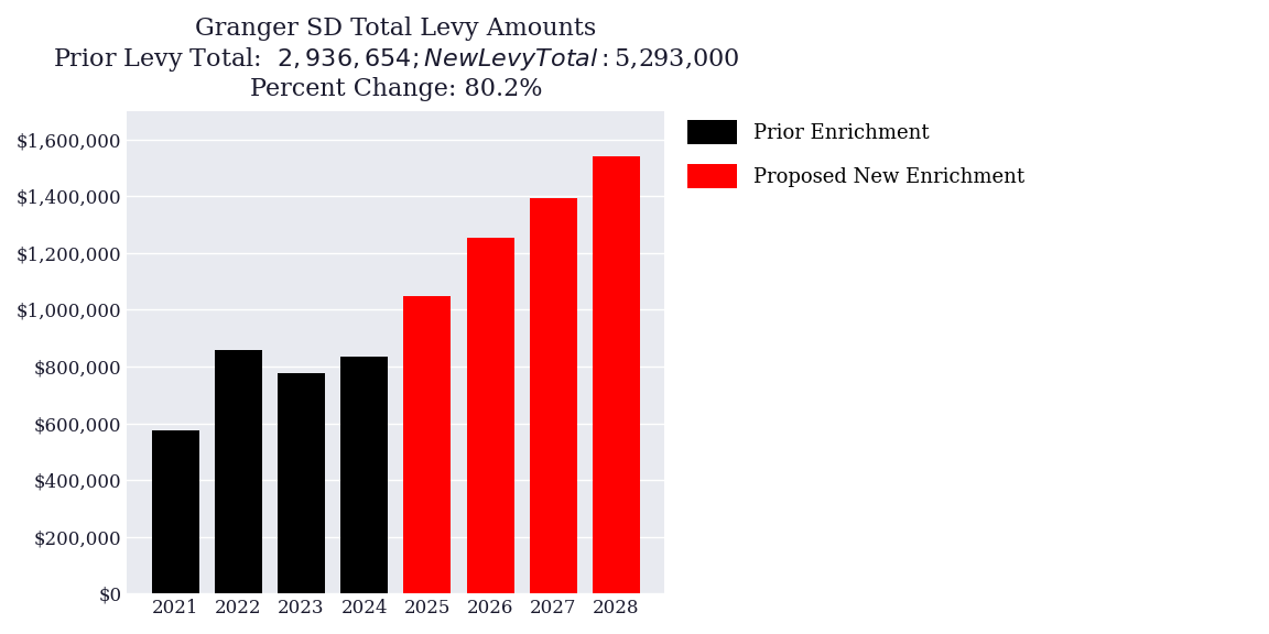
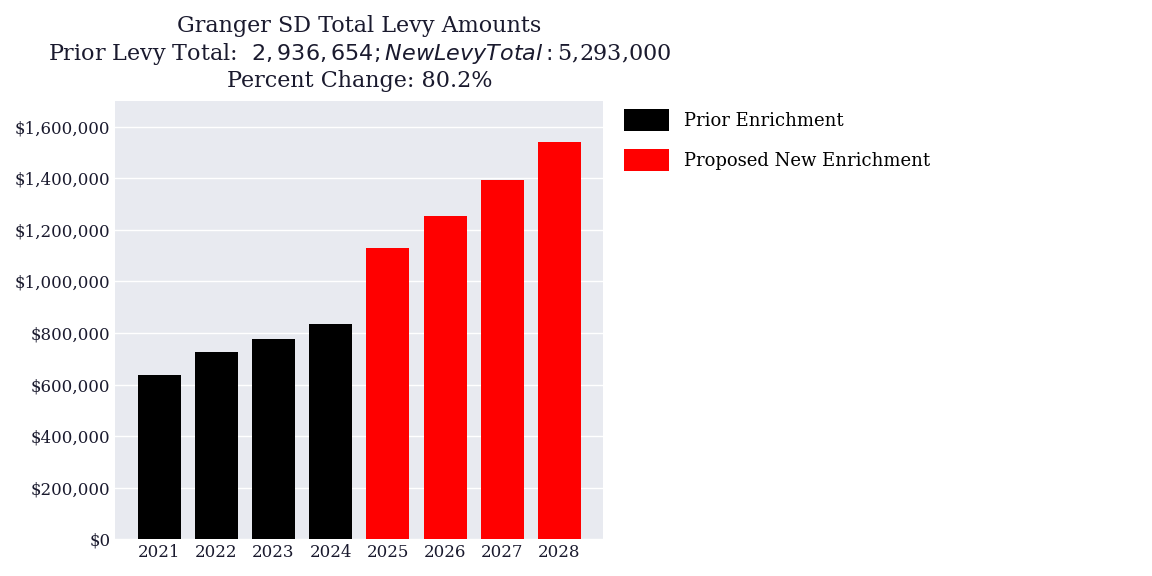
2021: $575,000 -> $636,000
2022: $860,000 -> $726,000
2025: $1,050,000 -> $1,130,000
